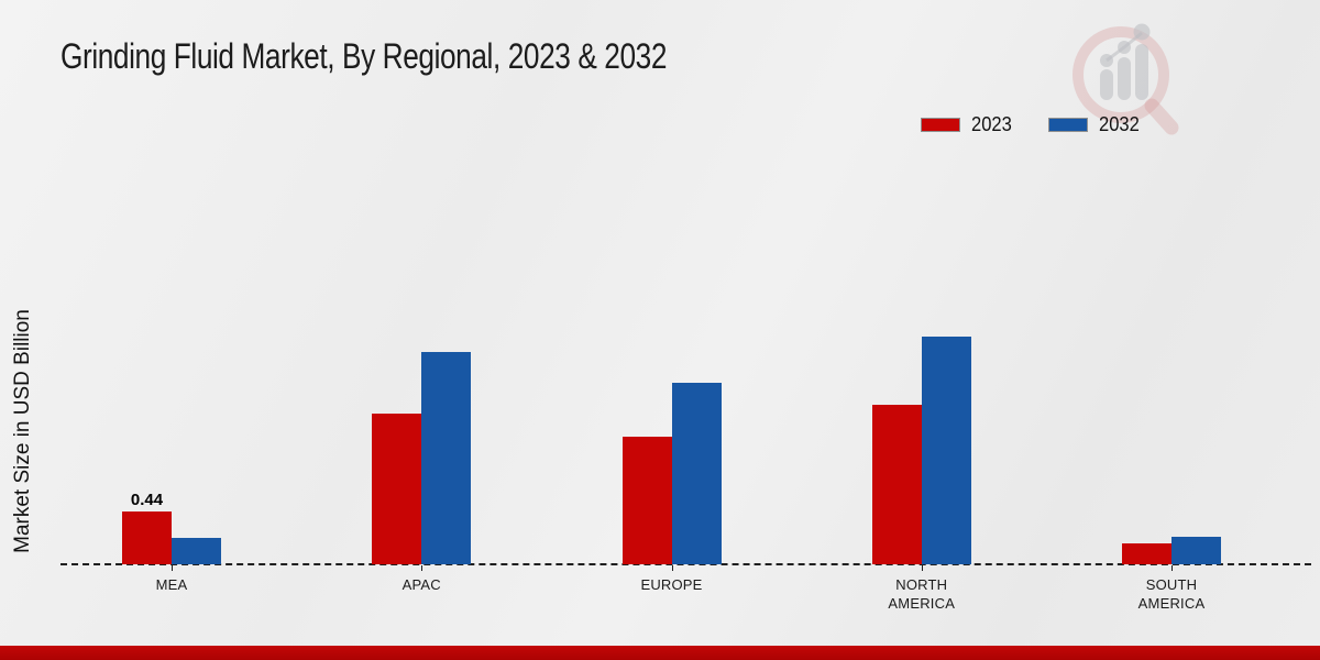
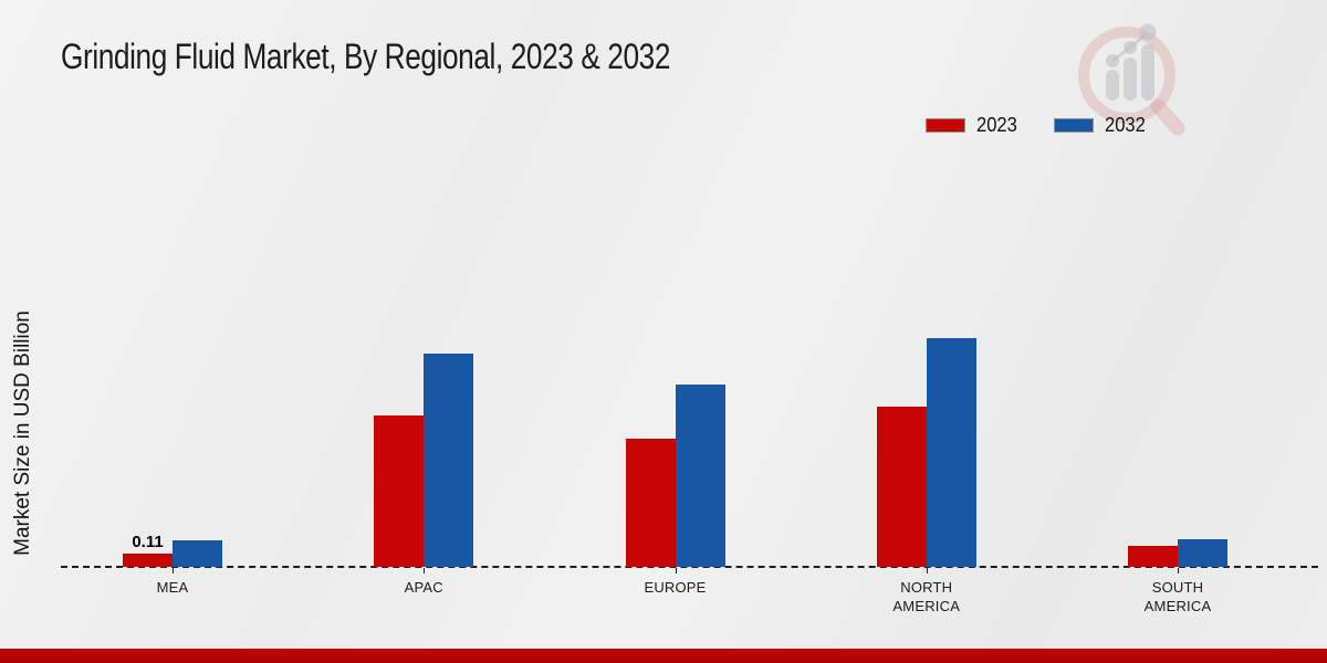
2023/MEA: 0.44 -> 0.11
